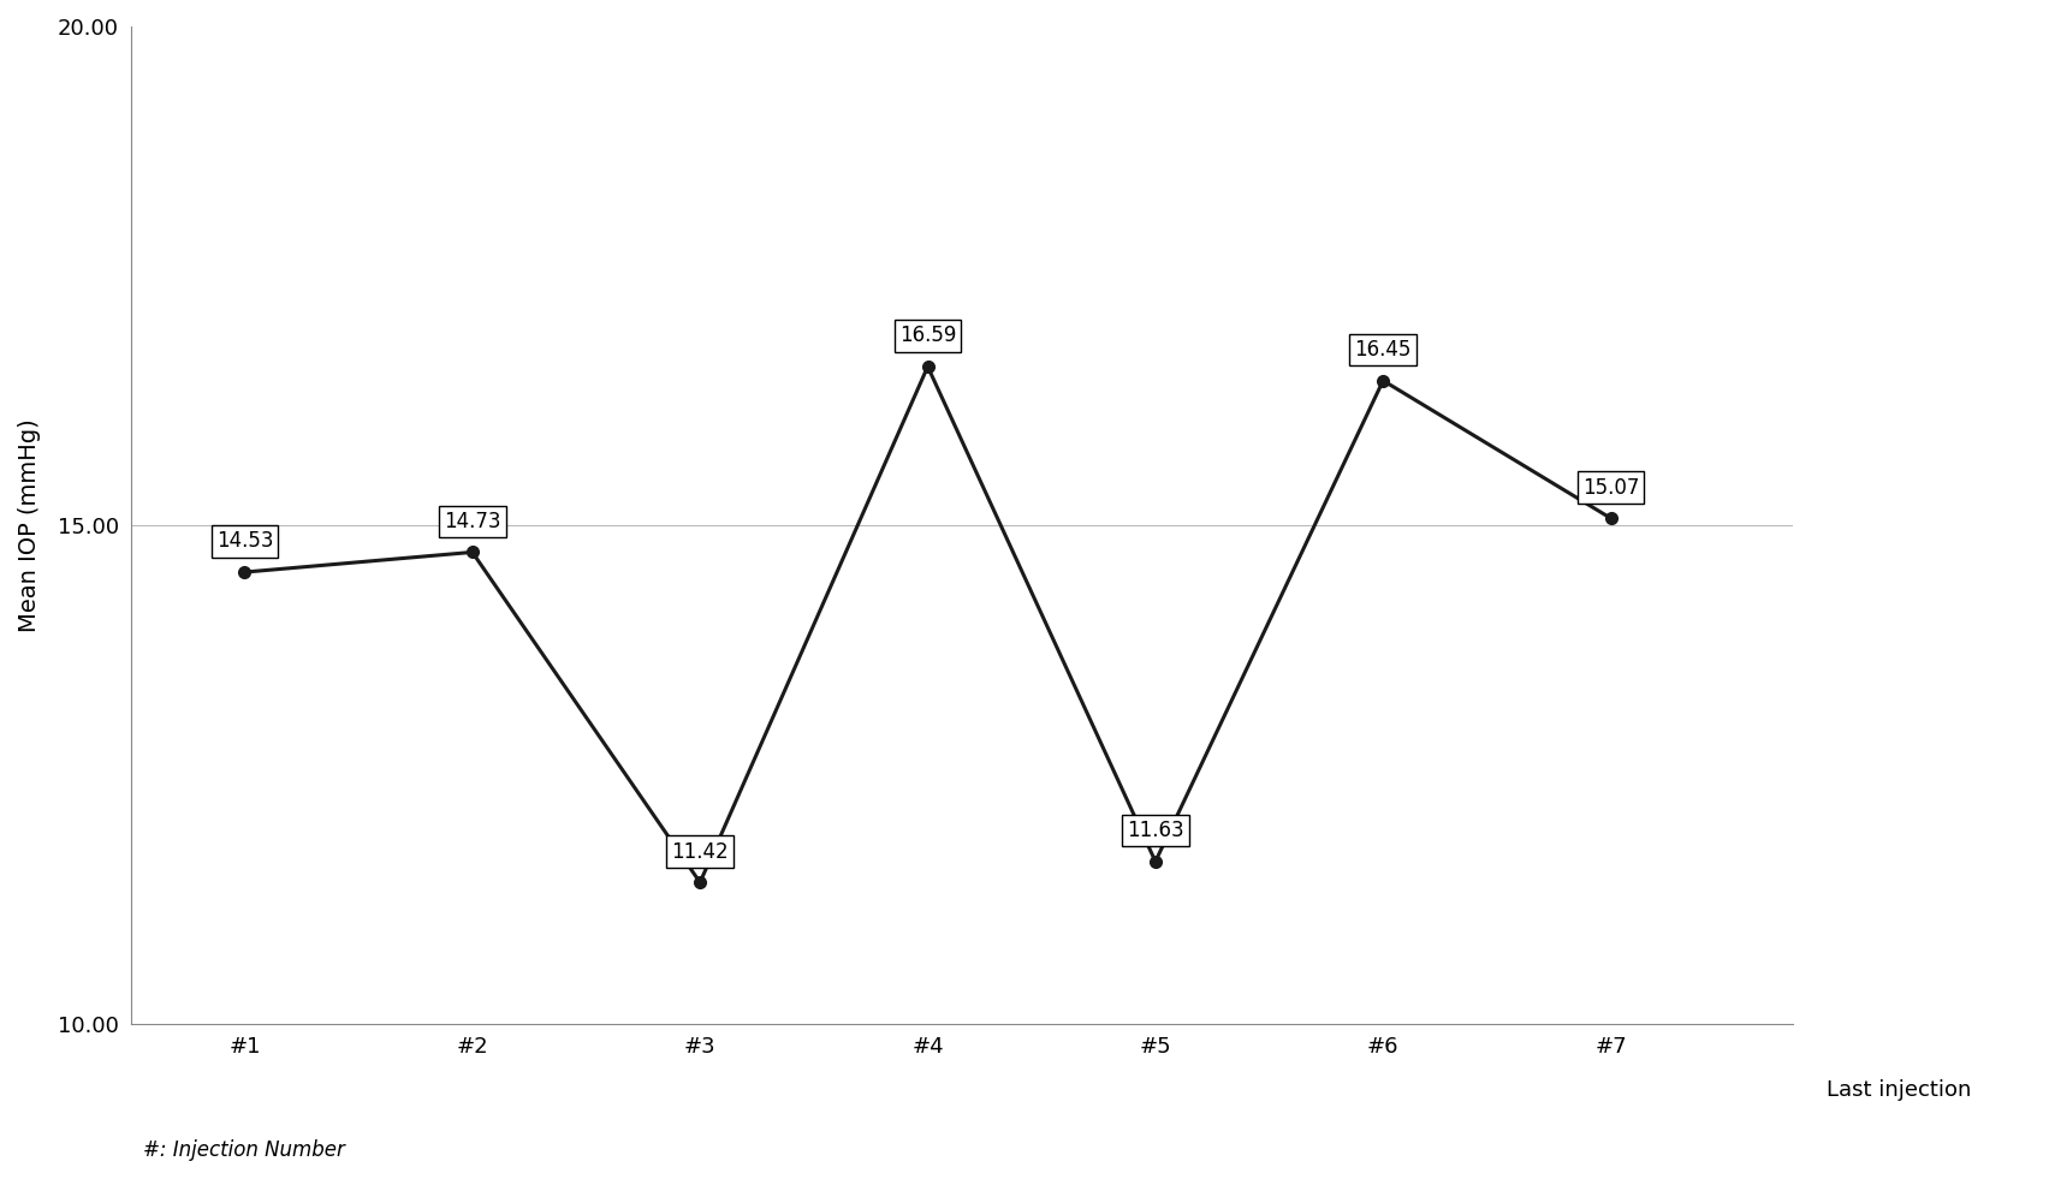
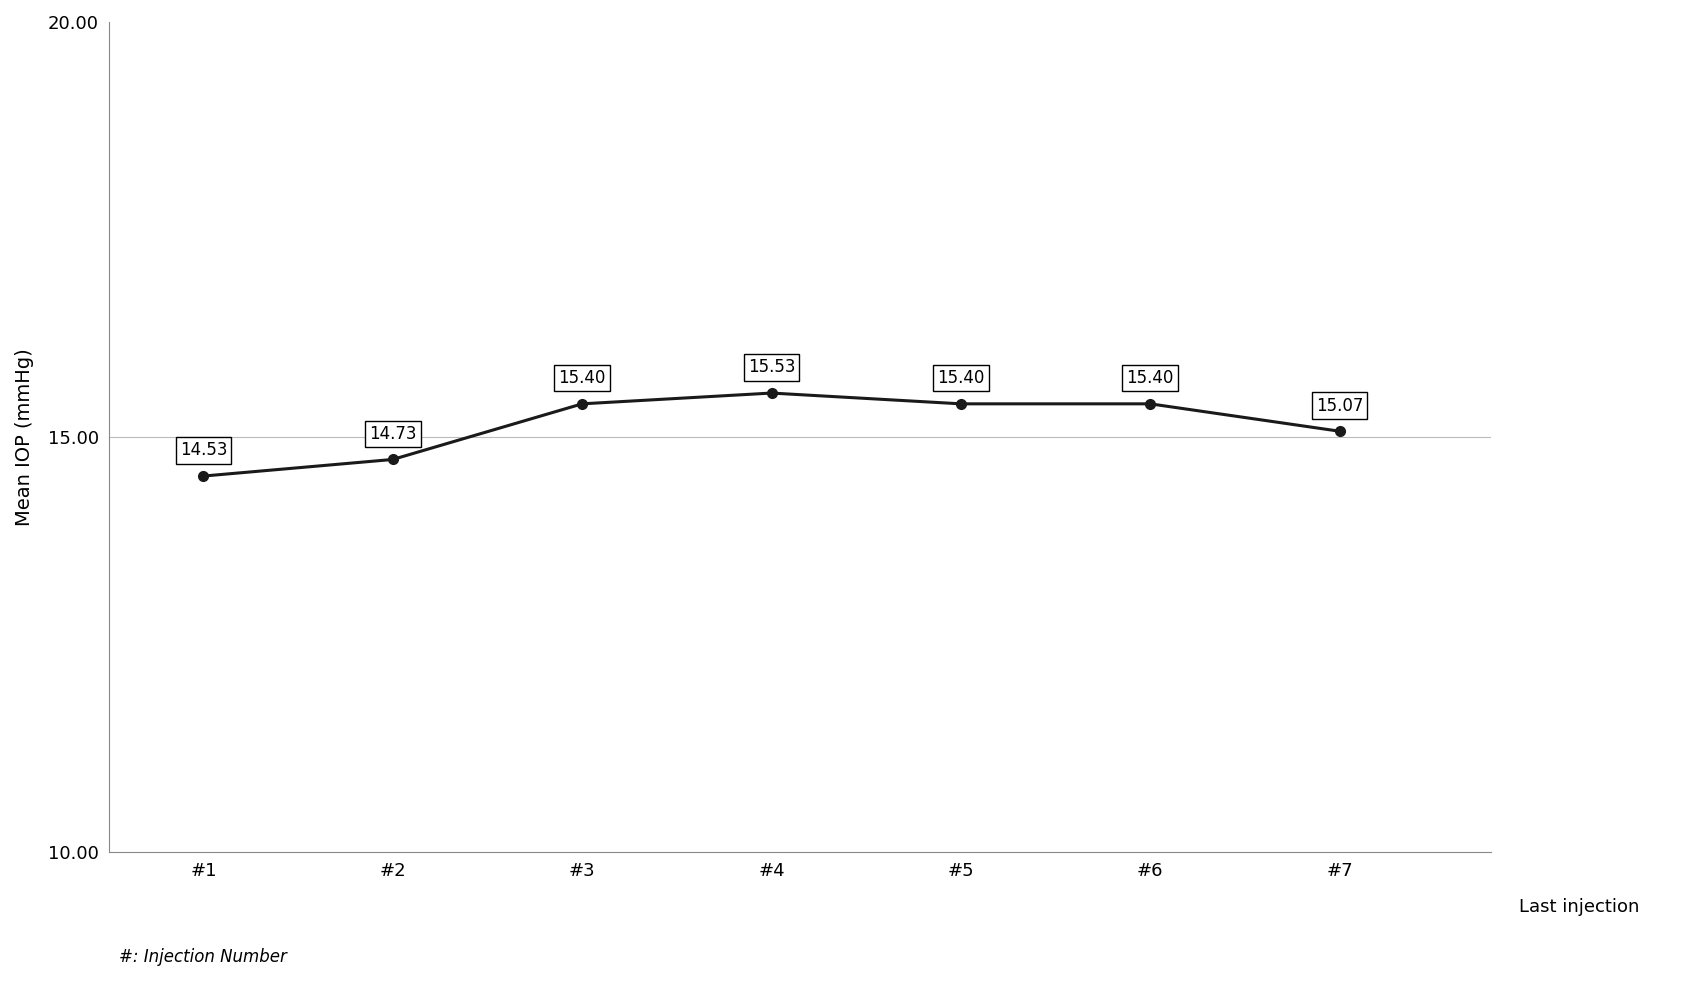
#3: 11.42 -> 15.40
#4: 16.59 -> 15.53
#5: 11.63 -> 15.40
#6: 16.45 -> 15.40
